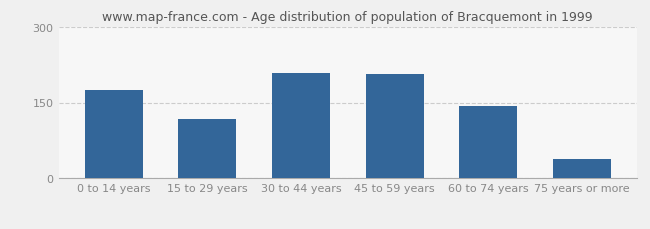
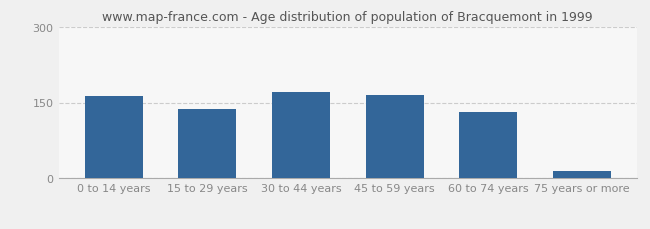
0 to 14 years: 174 -> 163
15 to 29 years: 118 -> 138
30 to 44 years: 208 -> 171
45 to 59 years: 206 -> 164
60 to 74 years: 144 -> 131
75 years or more: 38 -> 15
